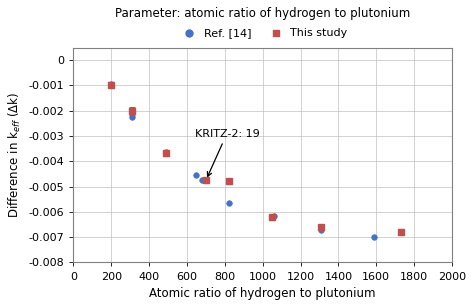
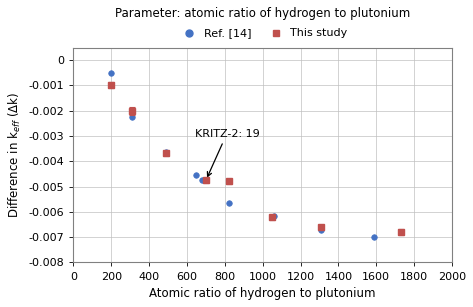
Ref. [14]/200: -0.00095 -> -0.00050
